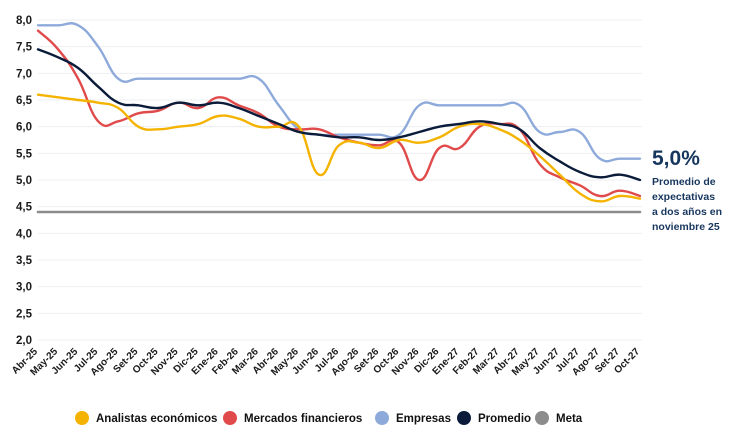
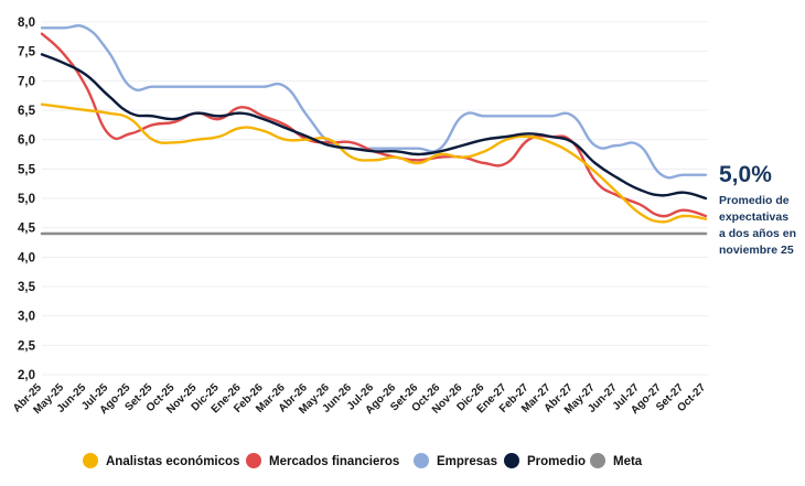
Analistas económicos/Jun-26: 5,1 -> 5,7
Mercados financieros/Nov-26: 5,0 -> 5,7
